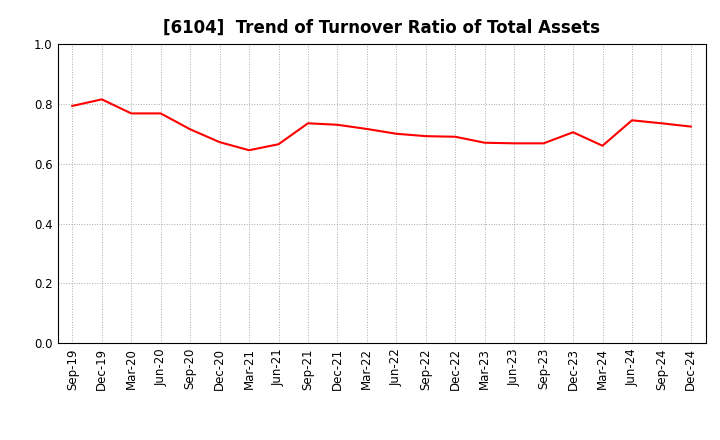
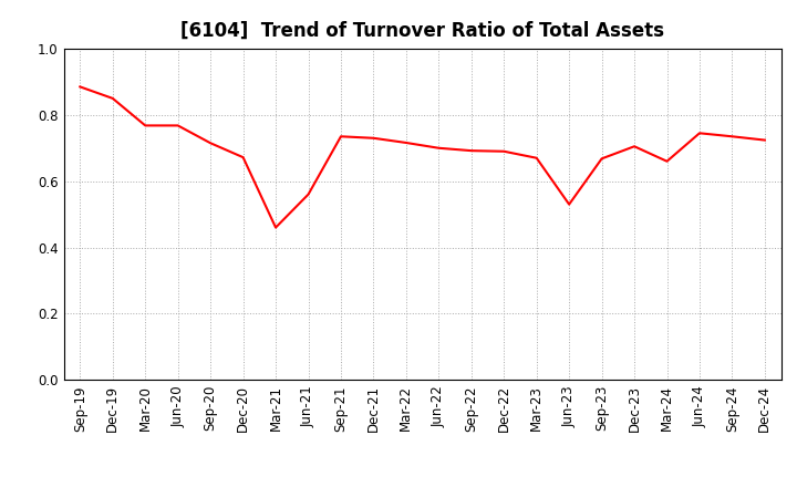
Sep-19: 0.793 -> 0.885
Dec-19: 0.815 -> 0.850
Mar-21: 0.645 -> 0.460
Jun-21: 0.665 -> 0.560
Jun-23: 0.668 -> 0.530
